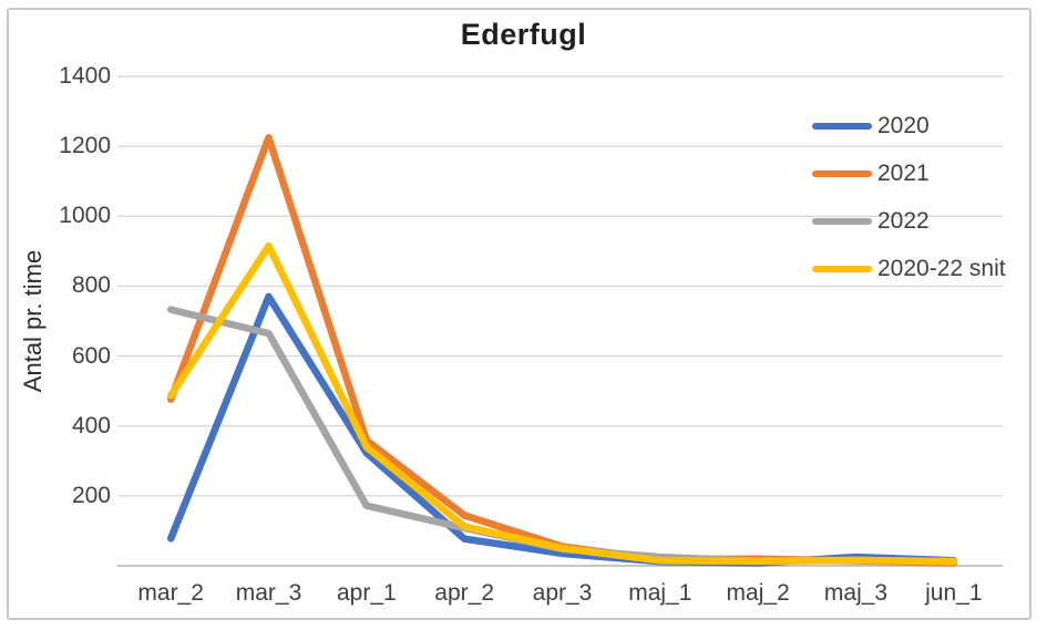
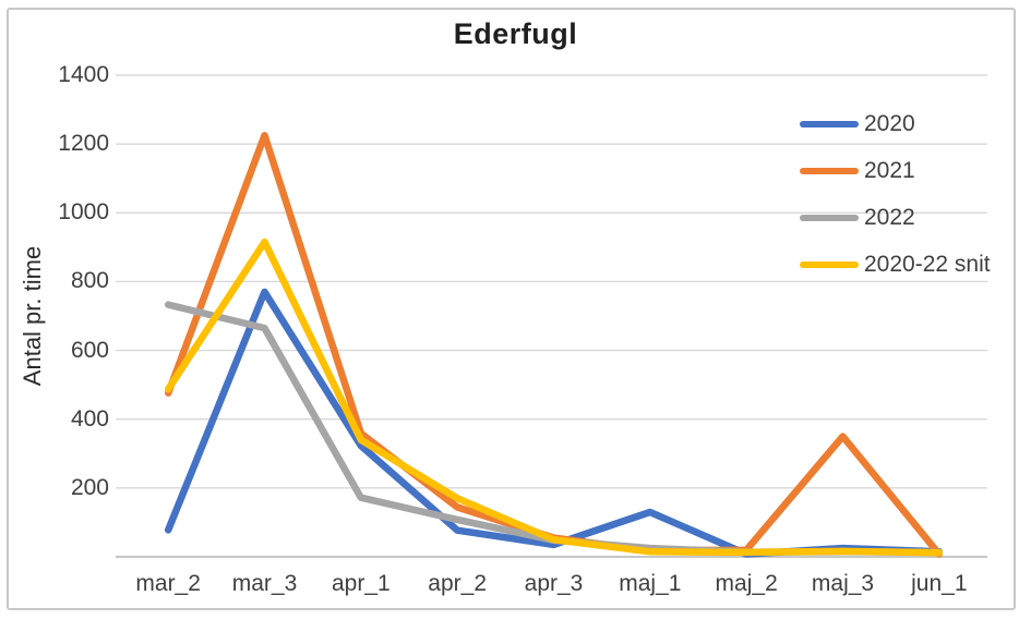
2020-22 snit/apr_2: 110 -> 170
2020/maj_1: 10 -> 130
2021/maj_3: 10 -> 350
